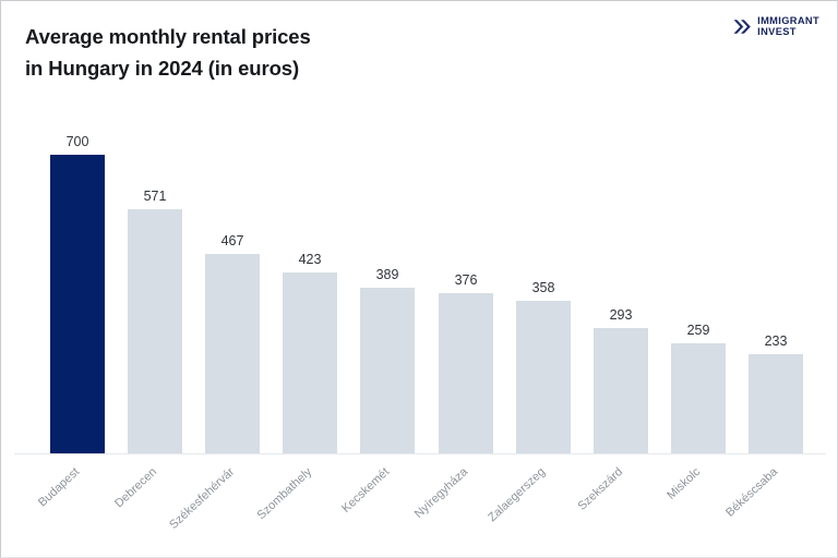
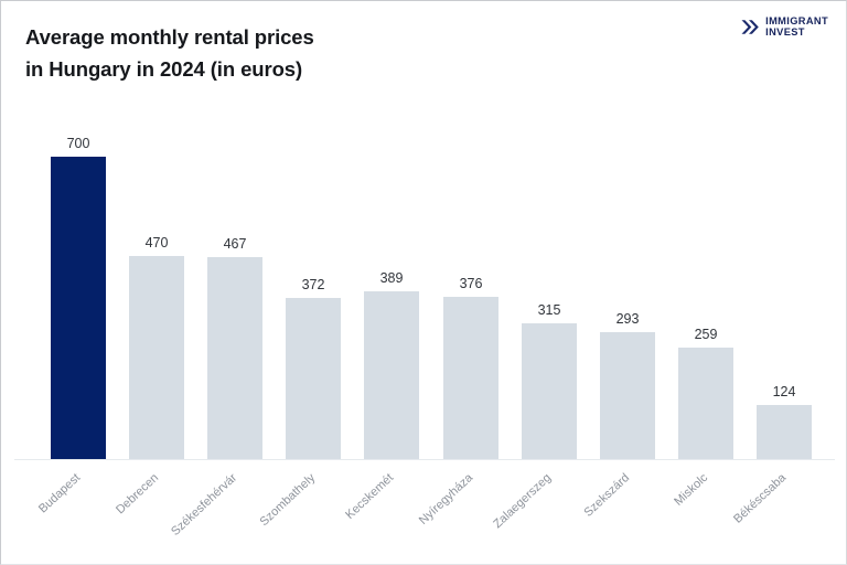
Debrecen: 571 -> 470
Szombathely: 423 -> 372
Zalaegerszeg: 358 -> 315
Békéscsaba: 233 -> 124
